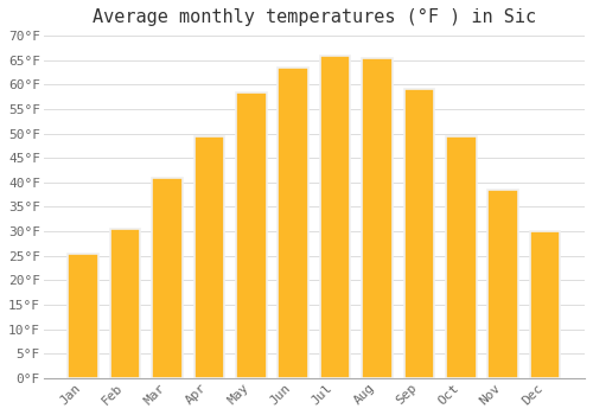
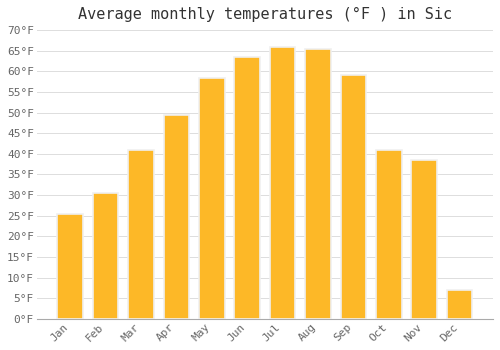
Oct: 49.5°F -> 41.0°F
Dec: 30.0°F -> 7.0°F
